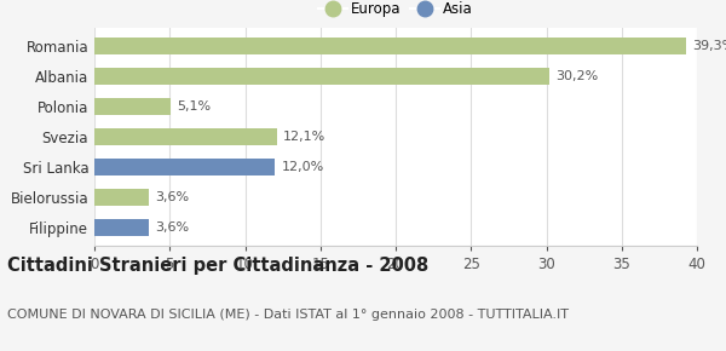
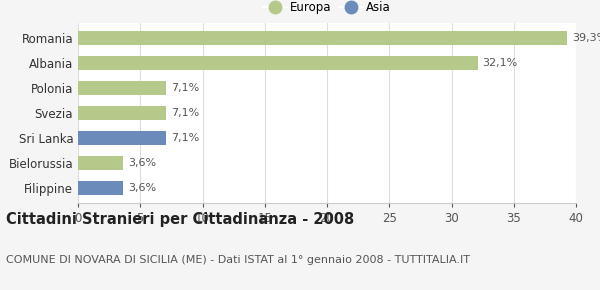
Albania: 30,2% -> 32,1%
Polonia: 5,1% -> 7,1%
Svezia: 12,1% -> 7,1%
Sri Lanka: 12,0% -> 7,1%
